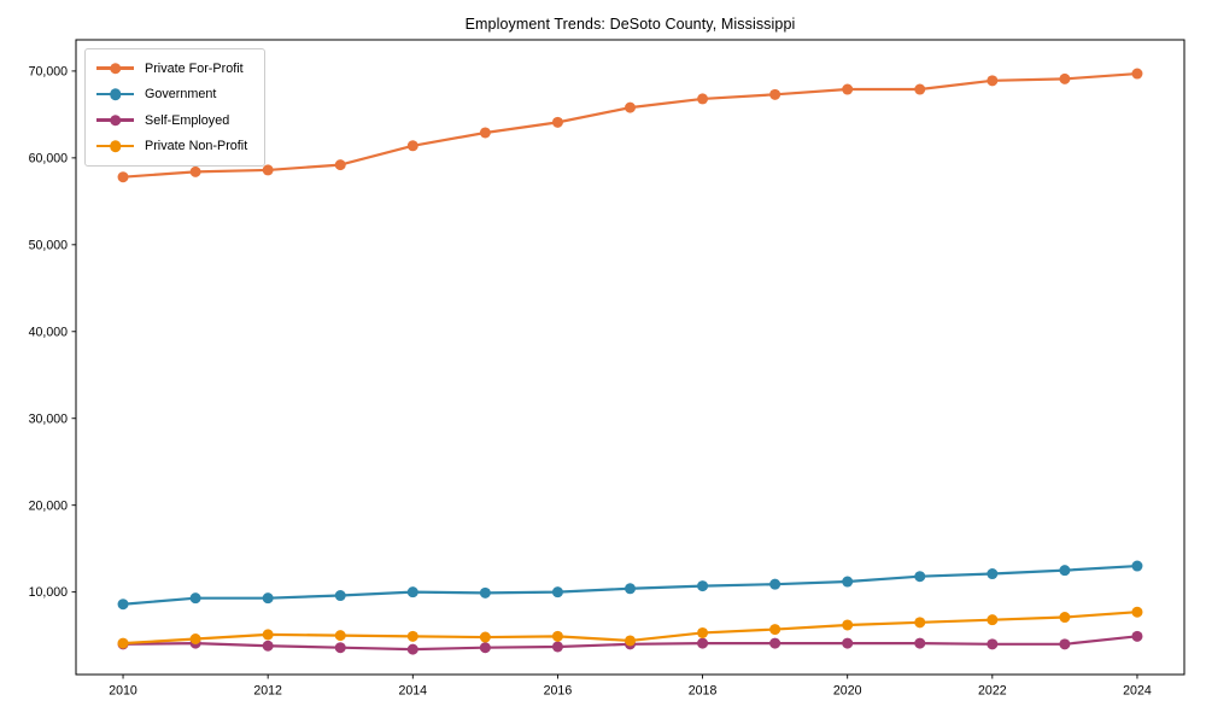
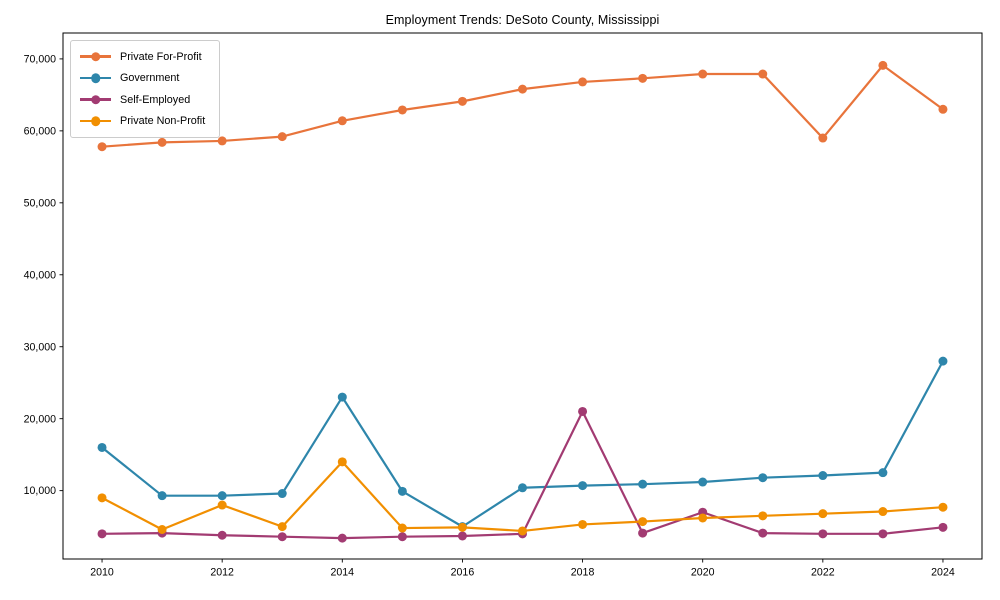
Government/2010: 9000 -> 16000
Private Non-Profit/2010: 4000 -> 9000
Private Non-Profit/2012: 5000 -> 8000
Government/2014: 10000 -> 23000
Private Non-Profit/2014: 5000 -> 14000
Government/2016: 10000 -> 5000
Self-Employed/2018: 4000 -> 21000
Self-Employed/2020: 4000 -> 7000
Private For-Profit/2022: 69000 -> 59000
Private For-Profit/2024: 70000 -> 63000
Government/2024: 13000 -> 28000
